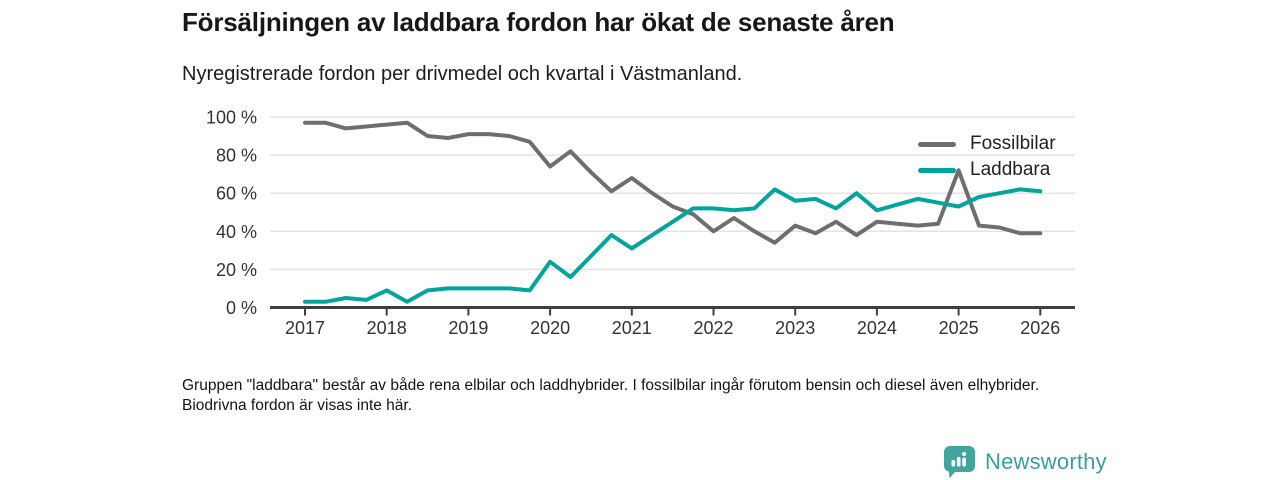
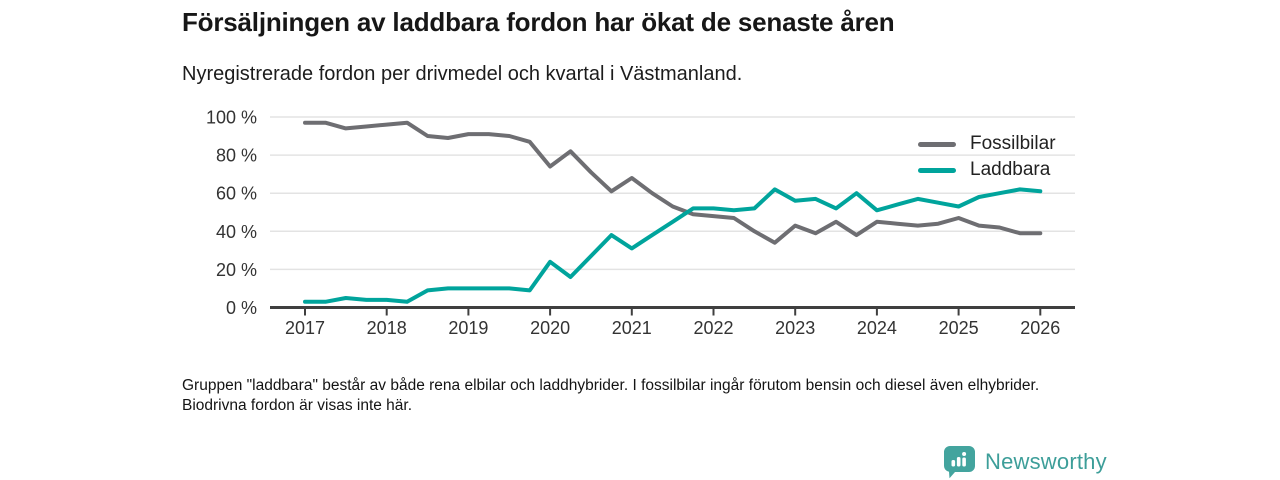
Laddbara/2018: 9% -> 4%
Fossilbilar/2022: 40% -> 48%
Fossilbilar/2025: 72% -> 47%
